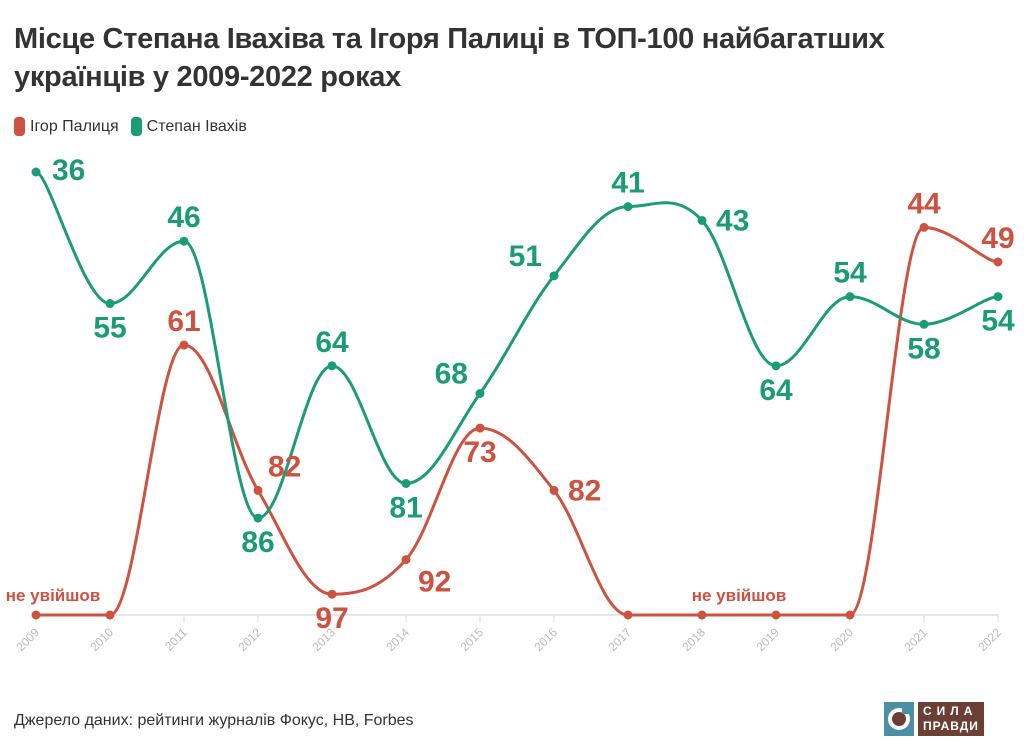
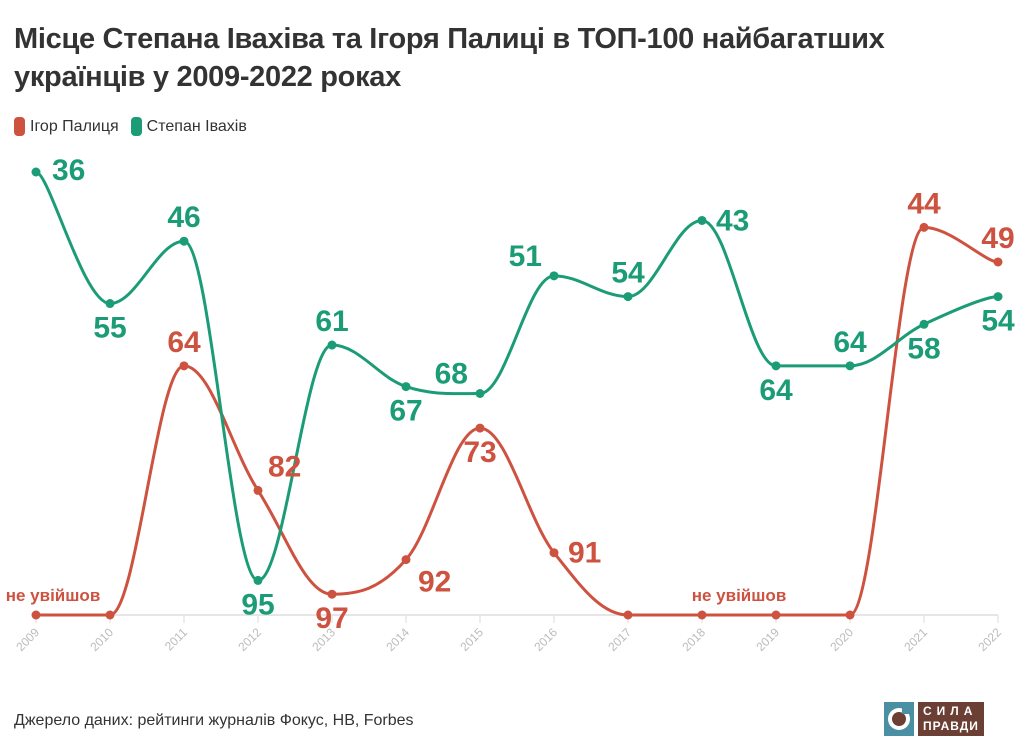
Ігор Палиця/2011: 61 -> 64
Степан Івахів/2012: 86 -> 95
Степан Івахів/2013: 64 -> 61
Степан Івахів/2014: 81 -> 67
Ігор Палиця/2016: 82 -> 91
Степан Івахів/2017: 41 -> 54
Степан Івахів/2020: 54 -> 64
